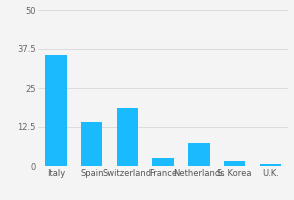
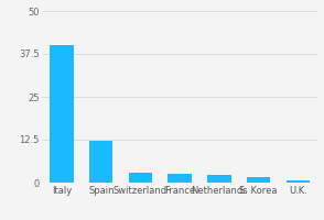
Italy: 35.5 -> 40.0
Spain: 14.0 -> 12.2
Switzerland: 18.5 -> 3.0
Netherlands: 7.5 -> 2.2
